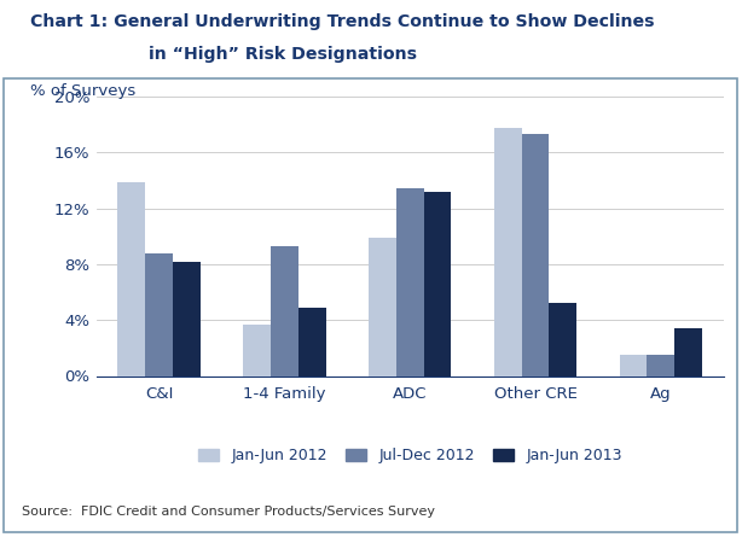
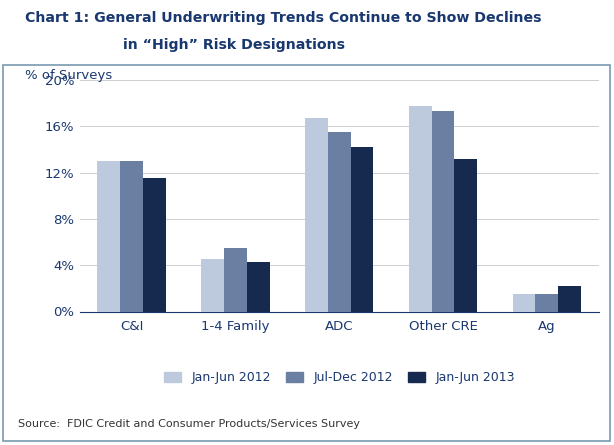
Jan-Jun 2012/C&I: 13.9% -> 13.0%
Jul-Dec 2012/C&I: 8.8% -> 13.0%
Jan-Jun 2013/C&I: 8.2% -> 11.5%
Jan-Jun 2012/1-4 Family: 3.7% -> 4.5%
Jul-Dec 2012/1-4 Family: 9.3% -> 5.5%
Jan-Jun 2013/1-4 Family: 4.9% -> 4.3%
Jan-Jun 2012/ADC: 9.9% -> 16.7%
Jul-Dec 2012/ADC: 13.4% -> 15.5%
Jan-Jun 2013/ADC: 13.2% -> 14.2%
Jan-Jun 2013/Other CRE: 5.2% -> 13.2%
Jan-Jun 2013/Ag: 3.4% -> 2.2%
